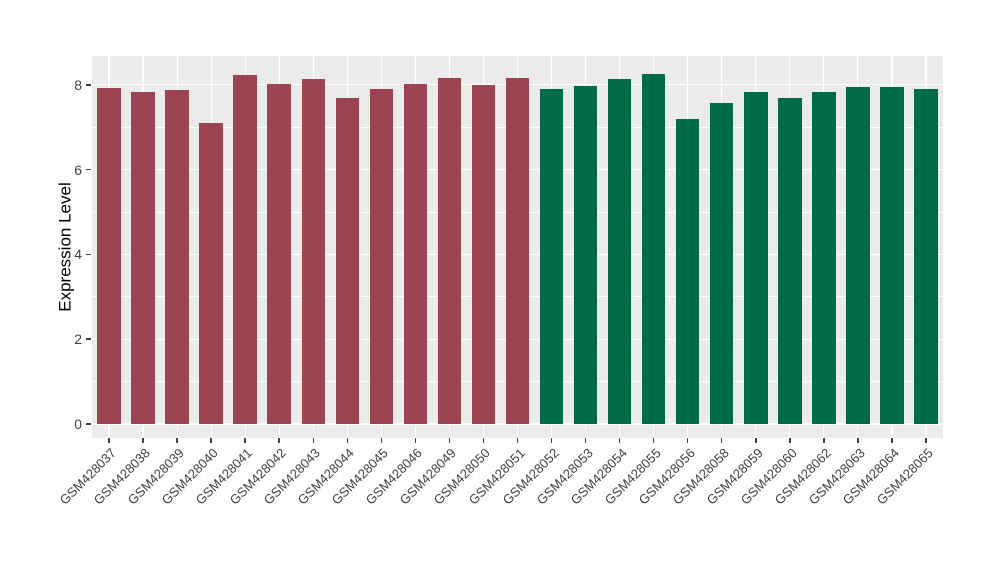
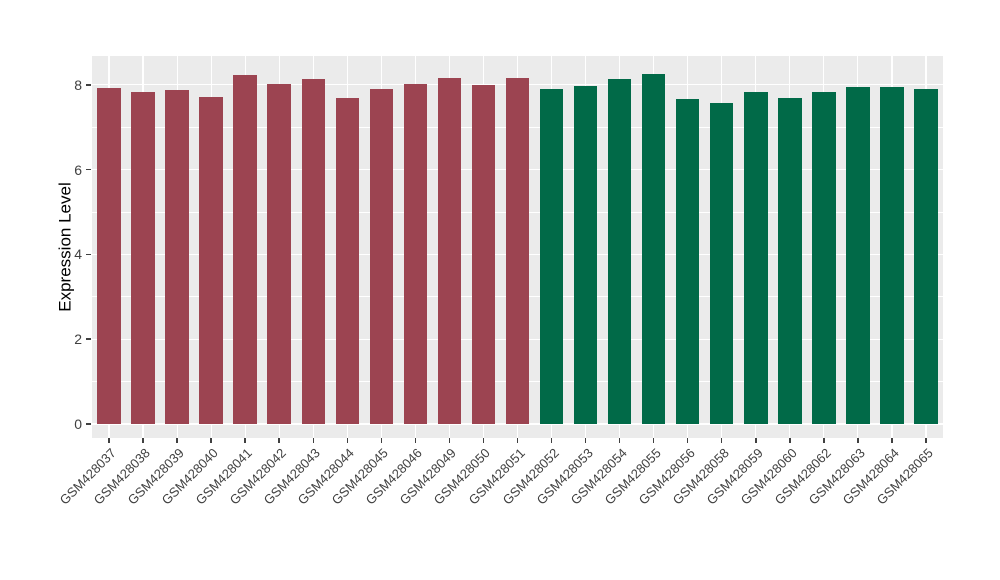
GSM428040: 7.1 -> 7.7
GSM428056: 7.2 -> 7.7
